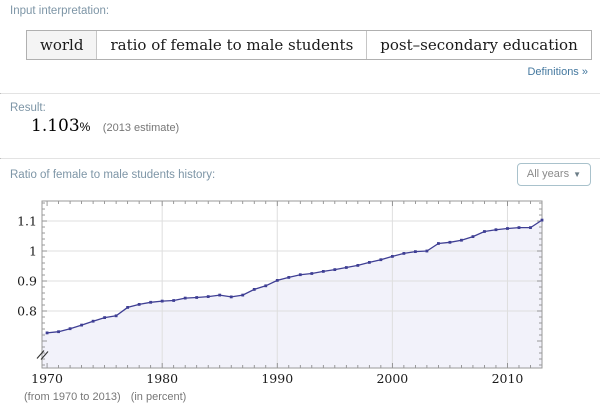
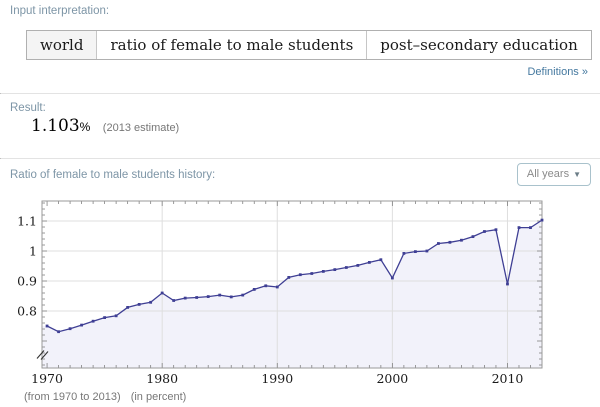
1970: 0.73 -> 0.75
1980: 0.83 -> 0.86
1990: 0.90 -> 0.88
2000: 0.98 -> 0.91
2010: 1.07 -> 0.89
